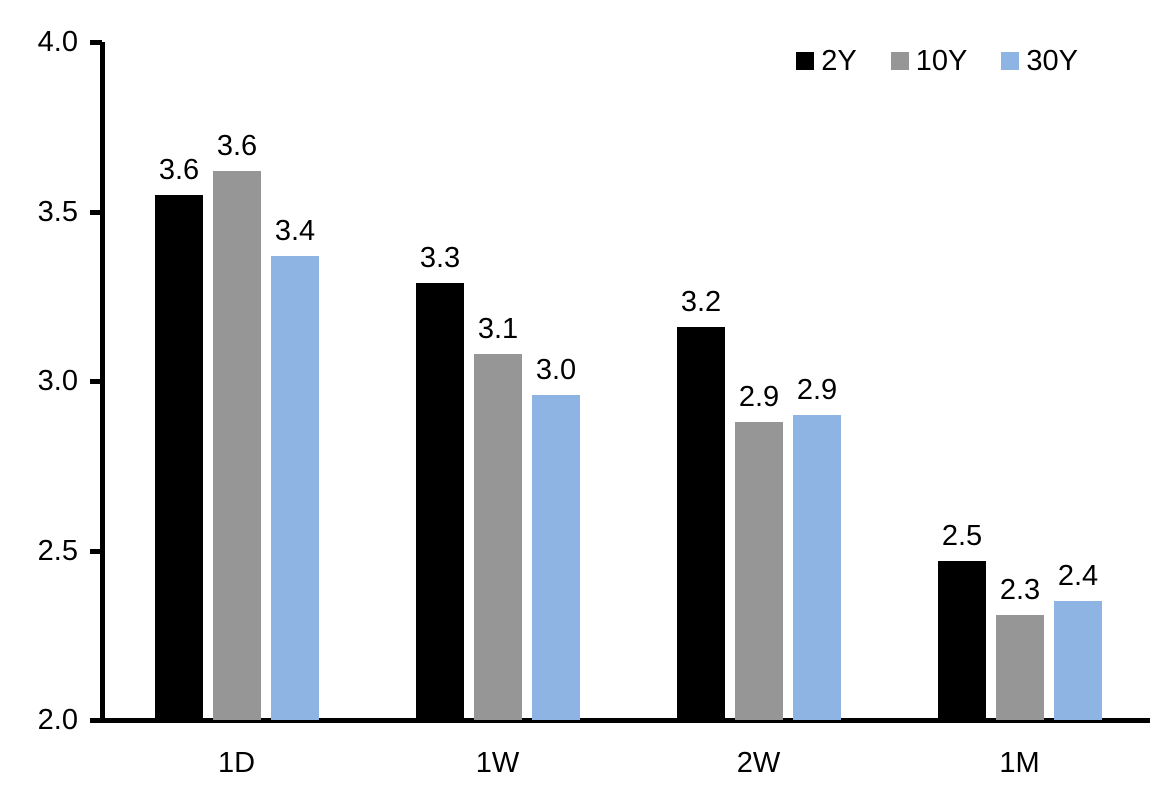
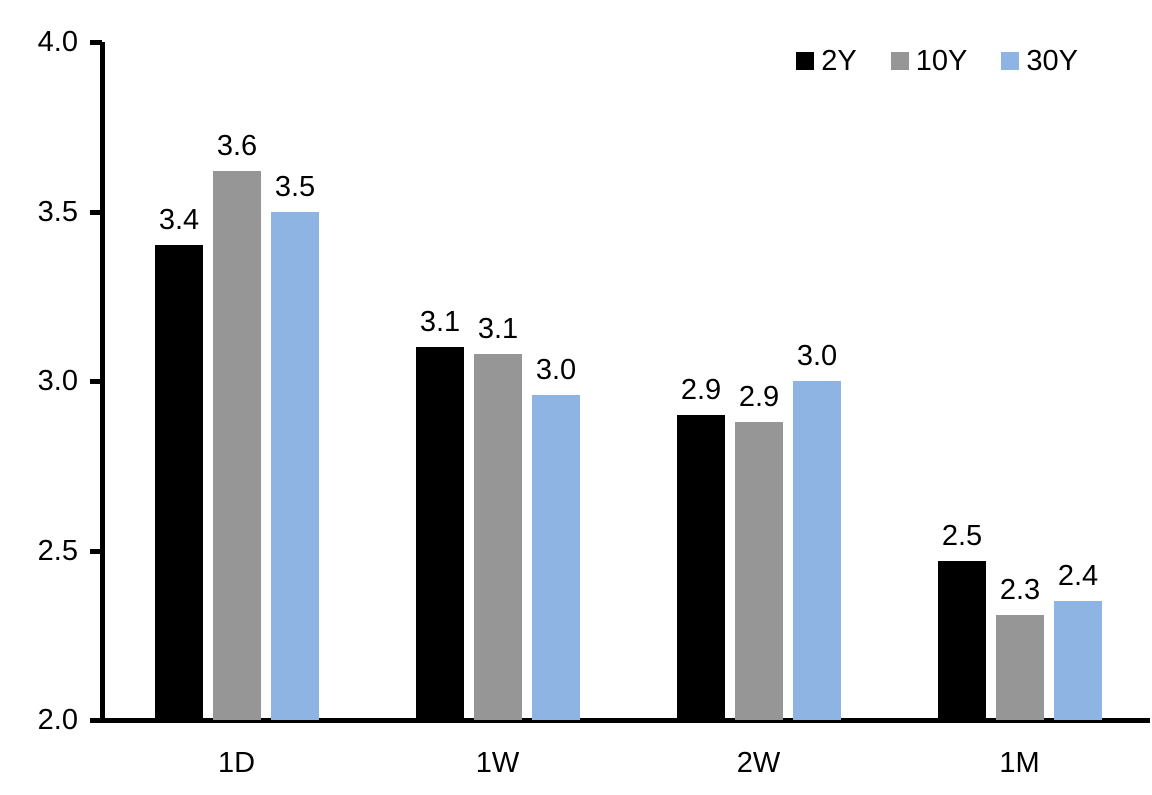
2Y/1D: 3.6 -> 3.4
30Y/1D: 3.4 -> 3.5
2Y/1W: 3.3 -> 3.1
2Y/2W: 3.2 -> 2.9
30Y/2W: 2.9 -> 3.0
